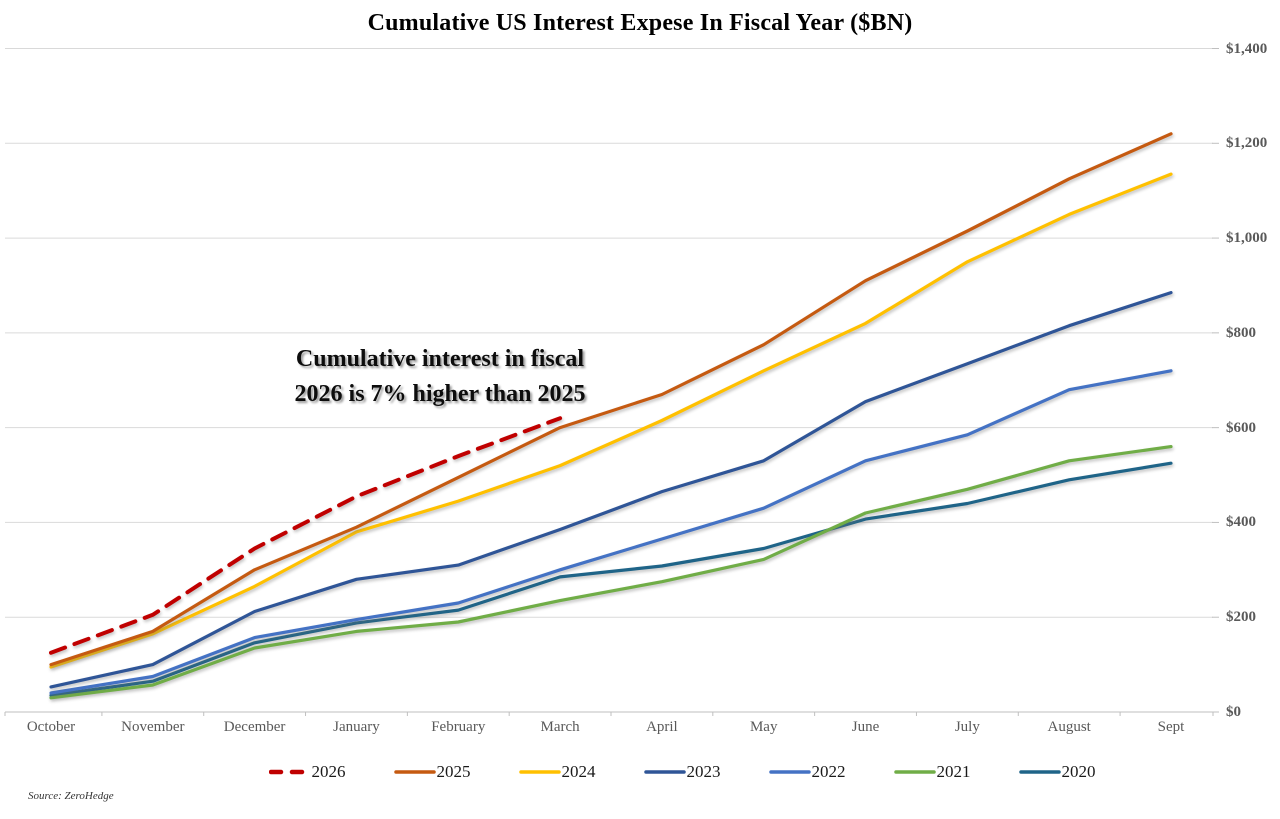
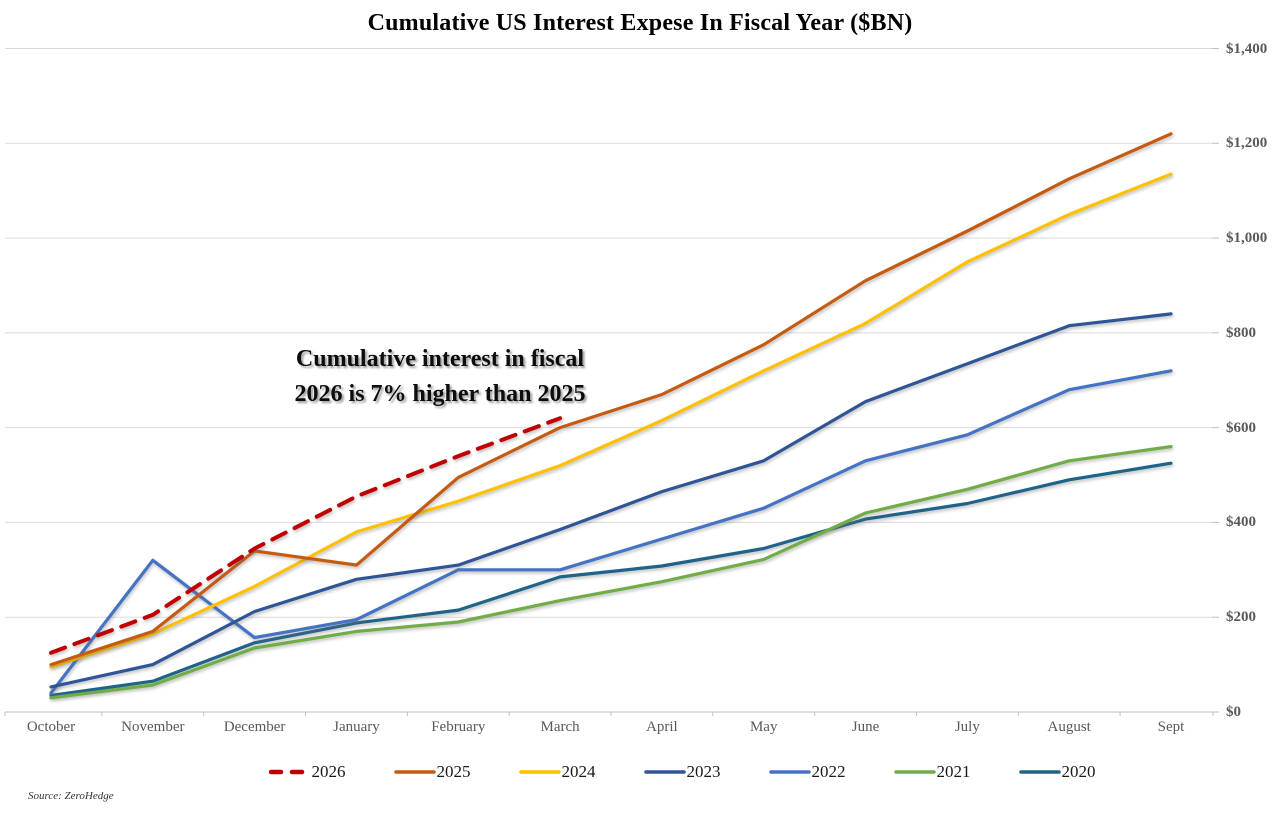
2022/November: $80 -> $320
2025/December: $300 -> $340
2025/January: $390 -> $310
2022/February: $230 -> $300
2023/Sept: $880 -> $840
